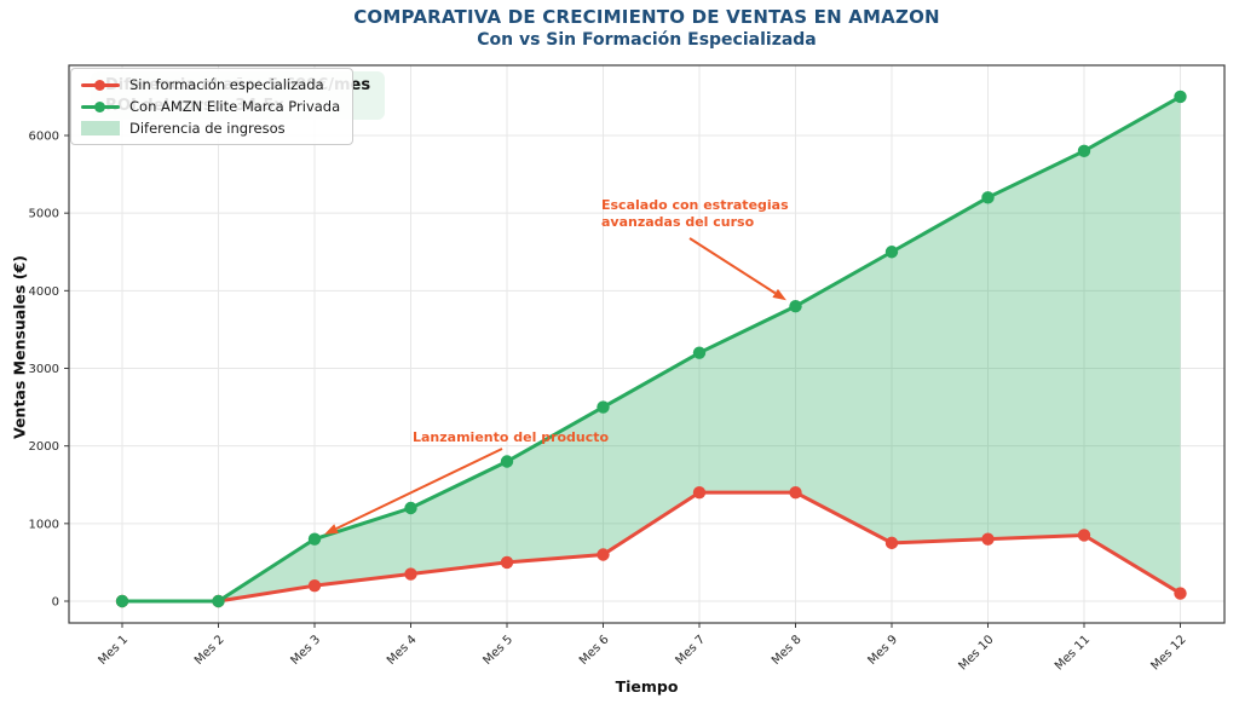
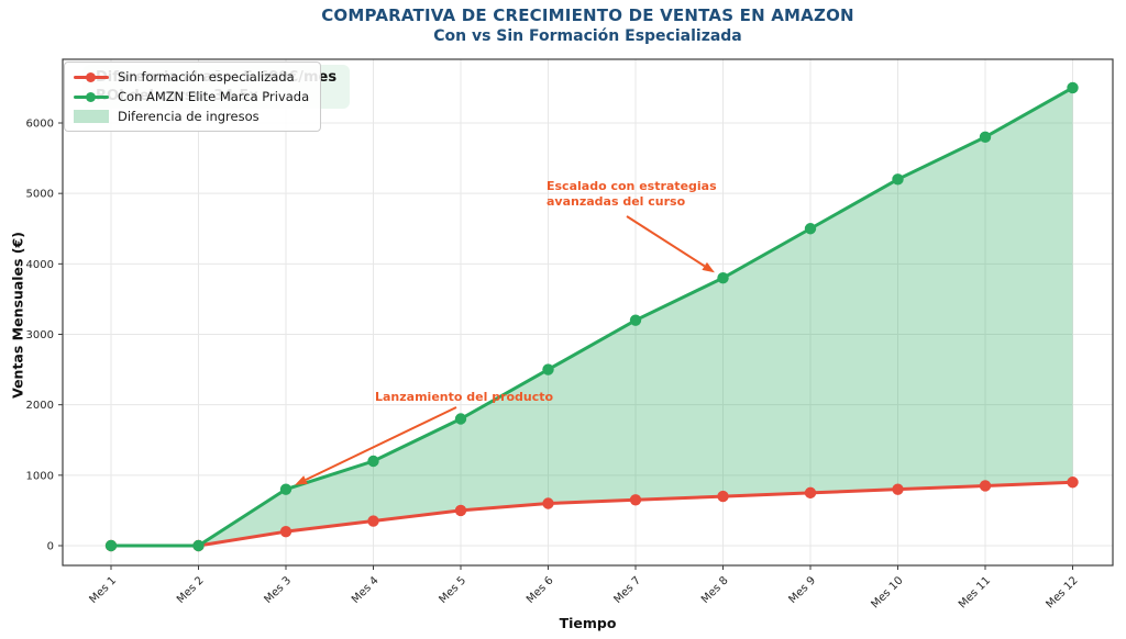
Sin formación especializada/Mes 7: 1400 -> 600
Sin formación especializada/Mes 8: 1400 -> 700
Sin formación especializada/Mes 12: 100 -> 900
